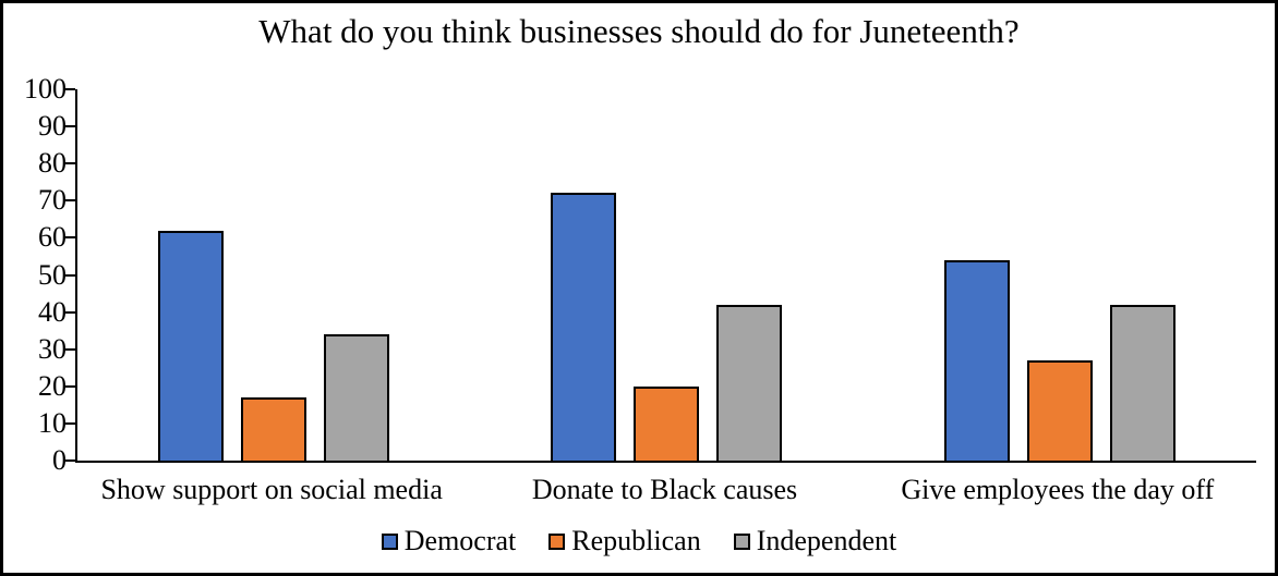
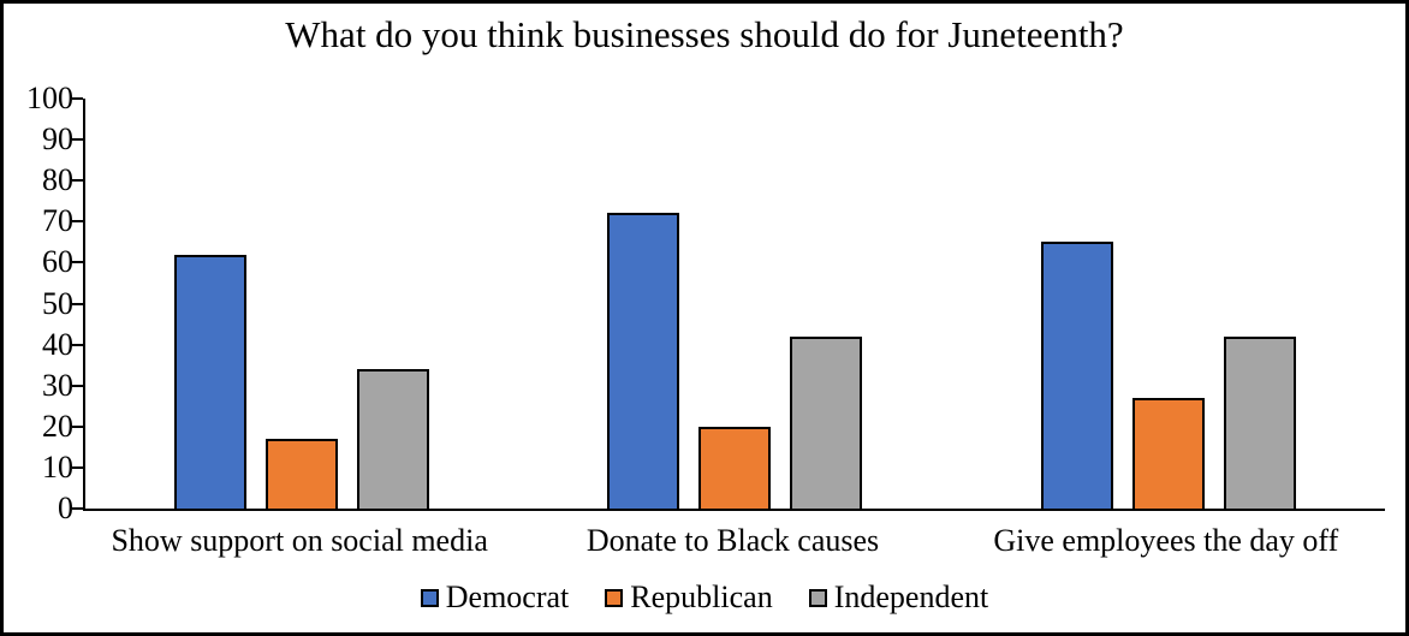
Democrat/Give employees the day off: 54 -> 65
